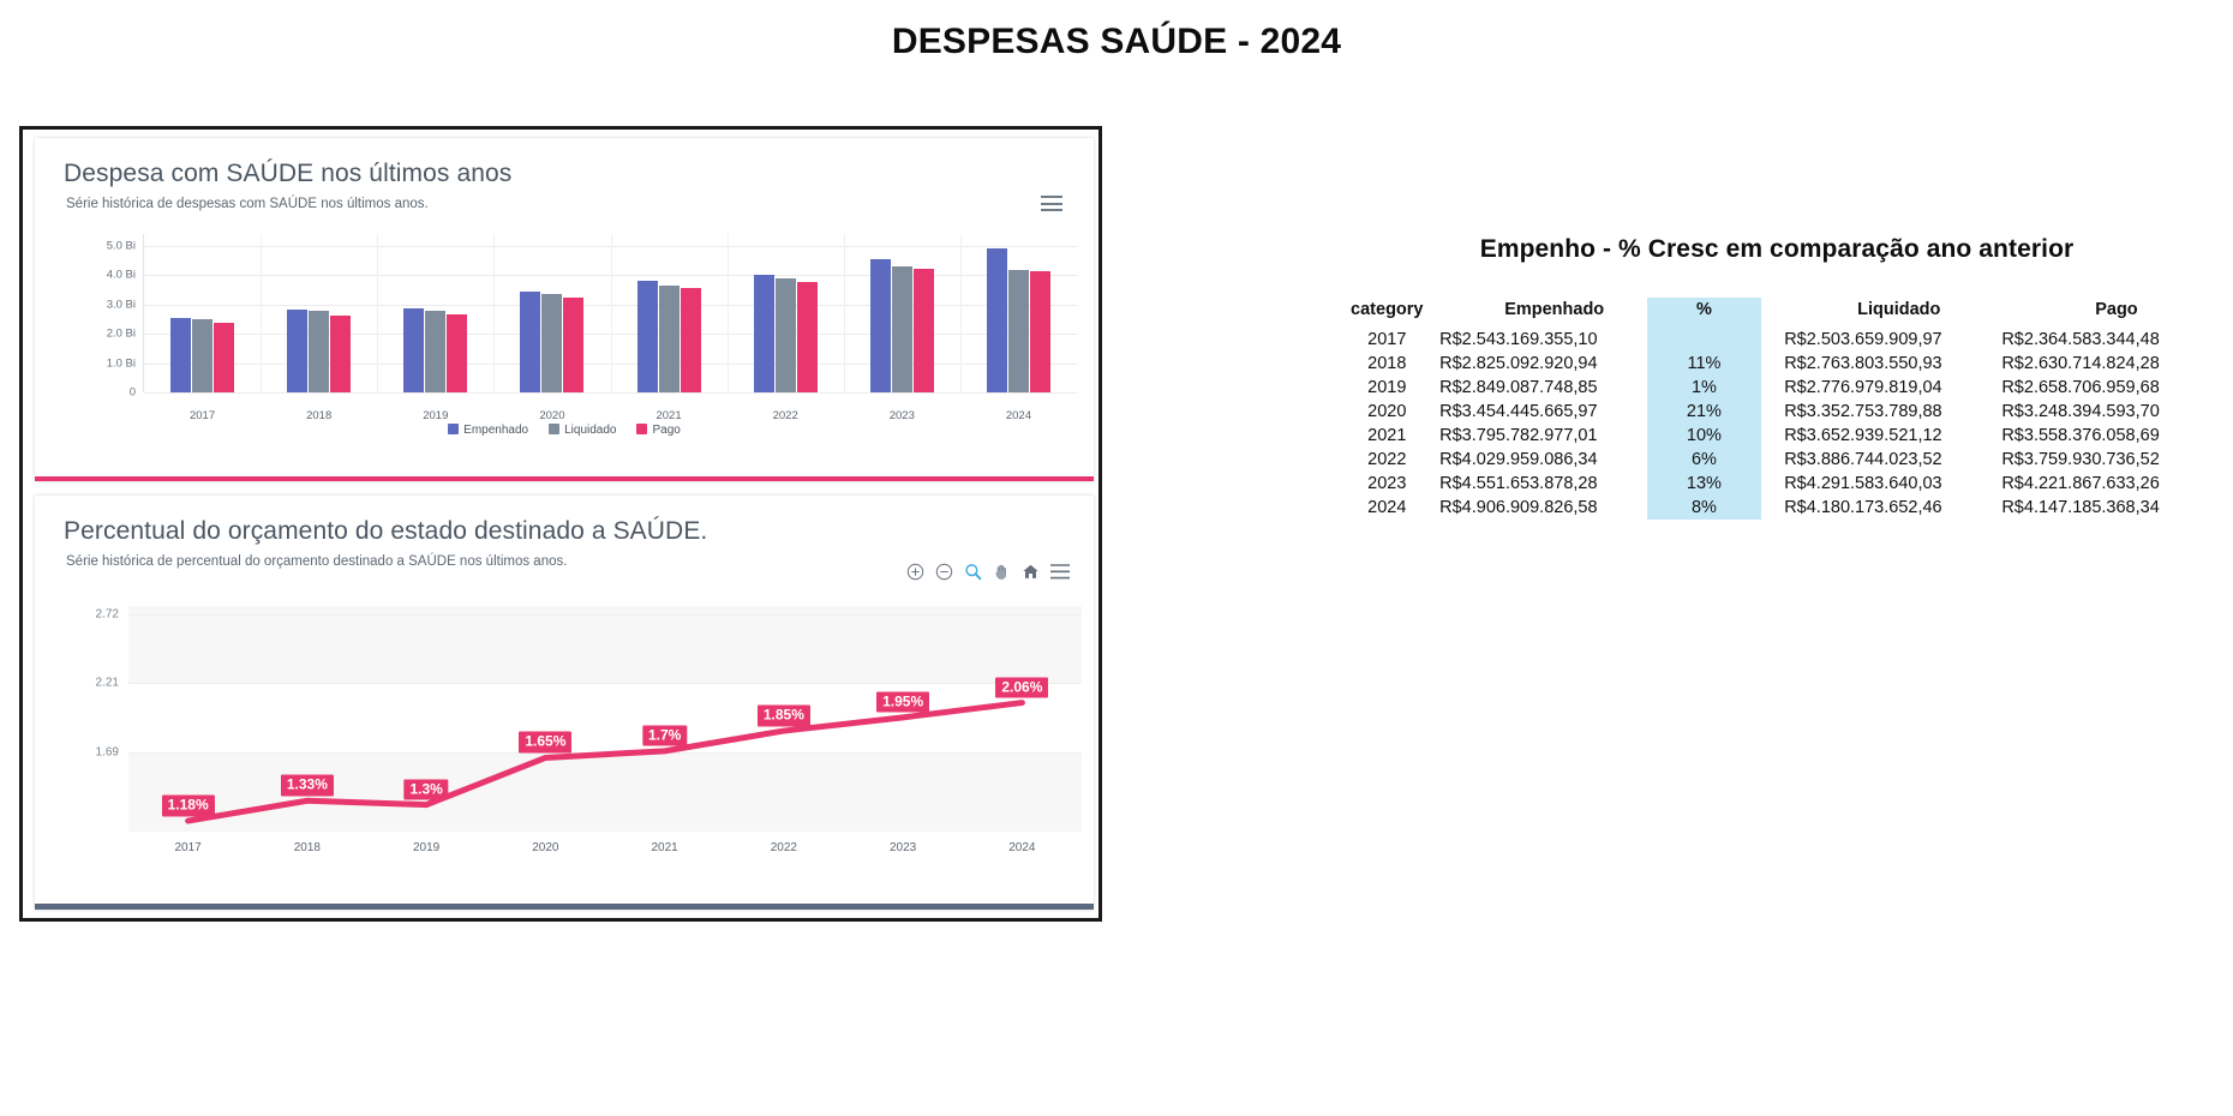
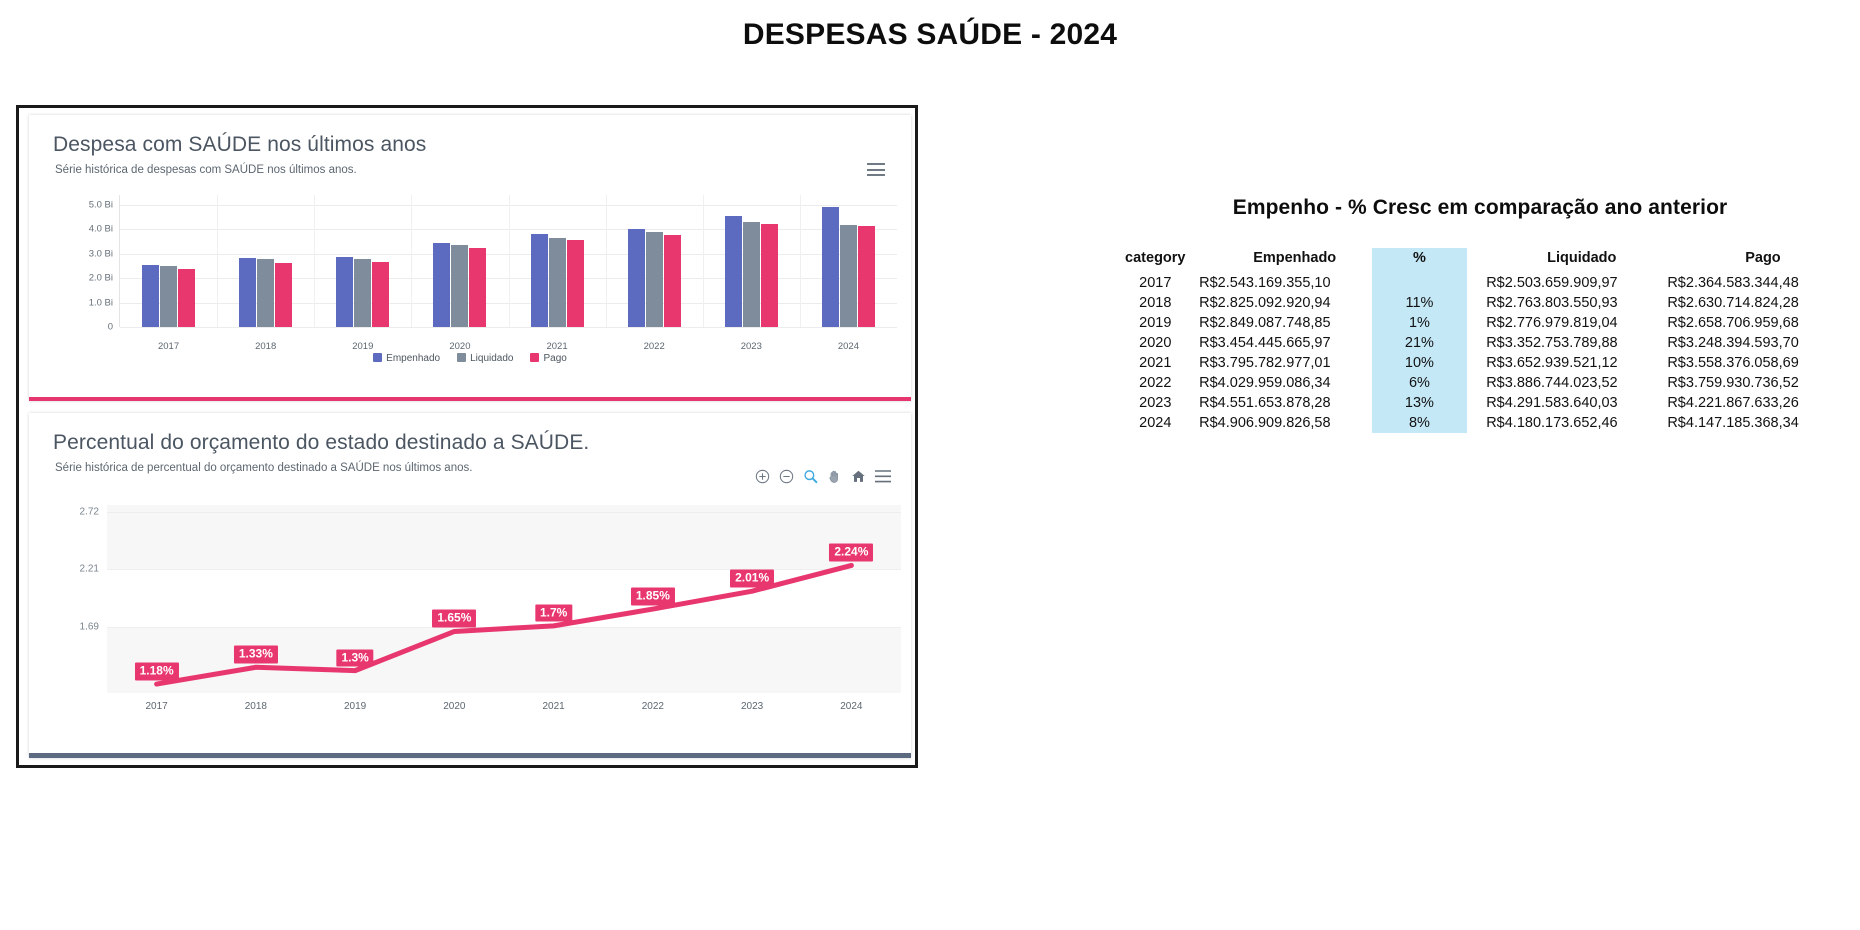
Percentual do orçamento do estado destinado a SAÚDE./2023: 1.95% -> 2.01%
Percentual do orçamento do estado destinado a SAÚDE./2024: 2.06% -> 2.24%
